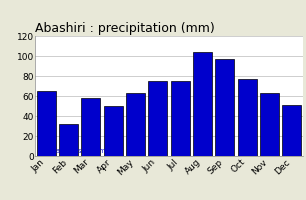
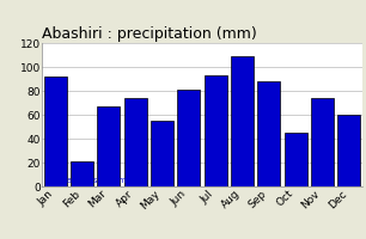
Jan: 65 -> 92
Feb: 32 -> 21
Mar: 58 -> 67
Apr: 50 -> 74
May: 63 -> 55
Jun: 75 -> 81
Jul: 75 -> 93
Aug: 104 -> 109
Sep: 97 -> 88
Oct: 77 -> 45
Nov: 63 -> 74
Dec: 51 -> 60
